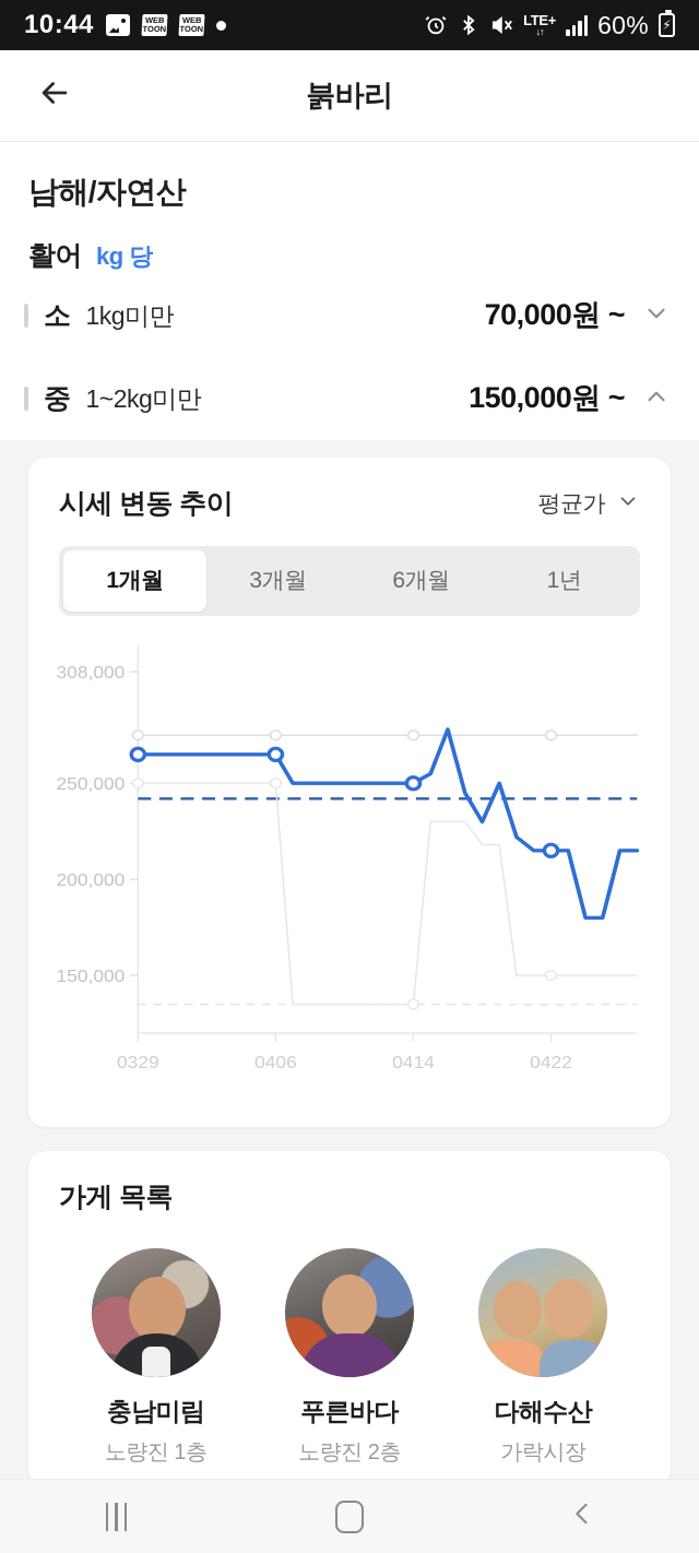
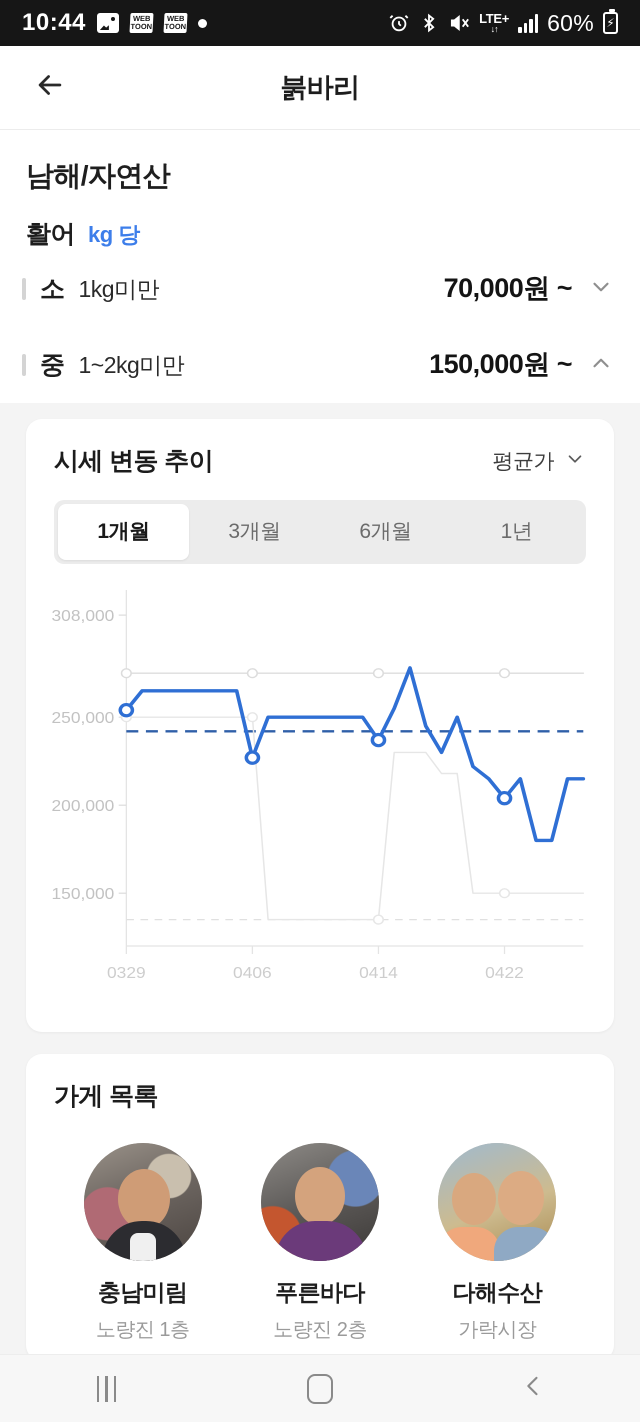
평균가/0329: 265000 -> 254000
평균가/0406: 265000 -> 227000
평균가/0414: 250000 -> 237000
평균가/0422: 215000 -> 204000
